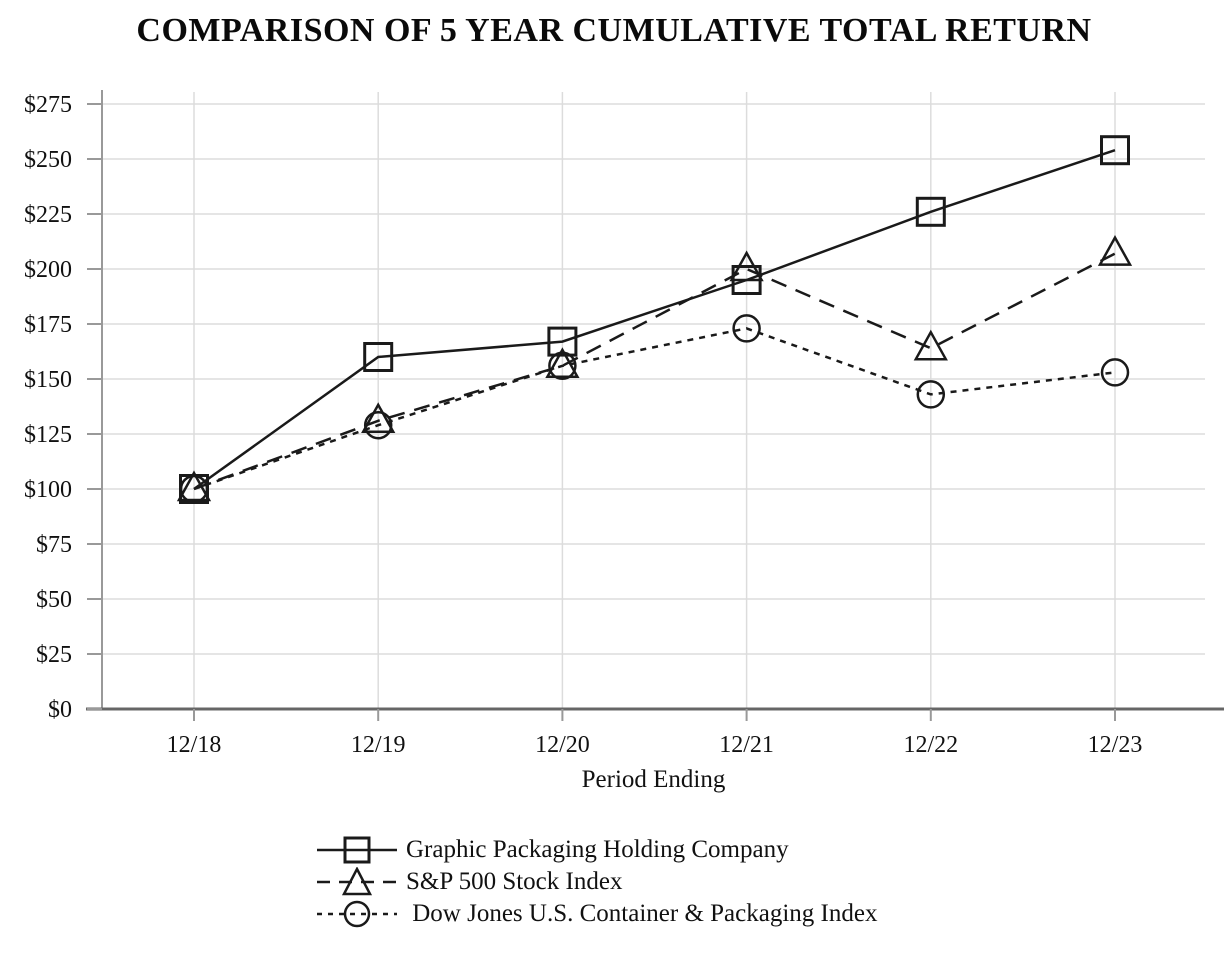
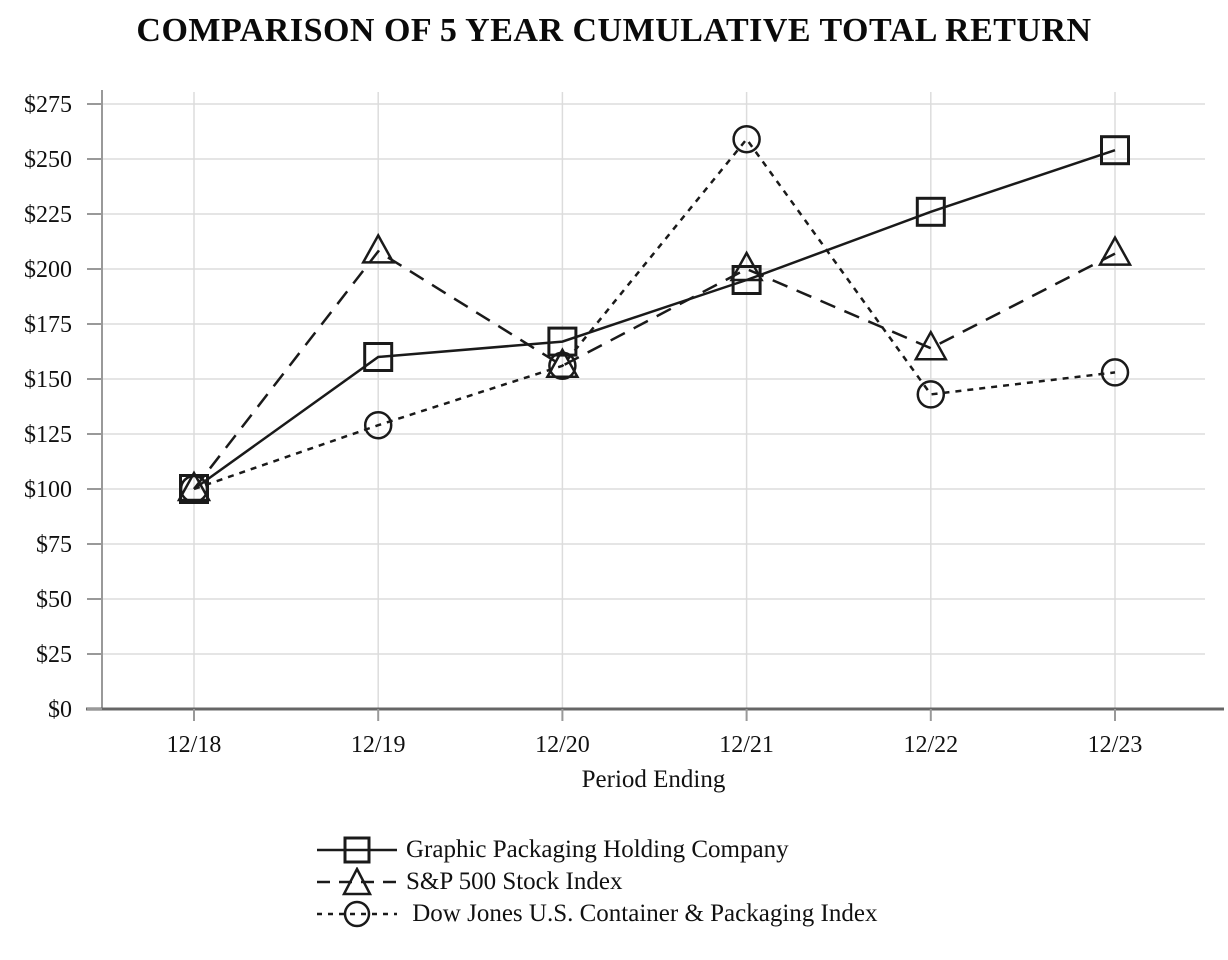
S&P 500 Stock Index/12/19: $131 -> $208
Dow Jones U.S. Container & Packaging Index/12/21: $173 -> $259
